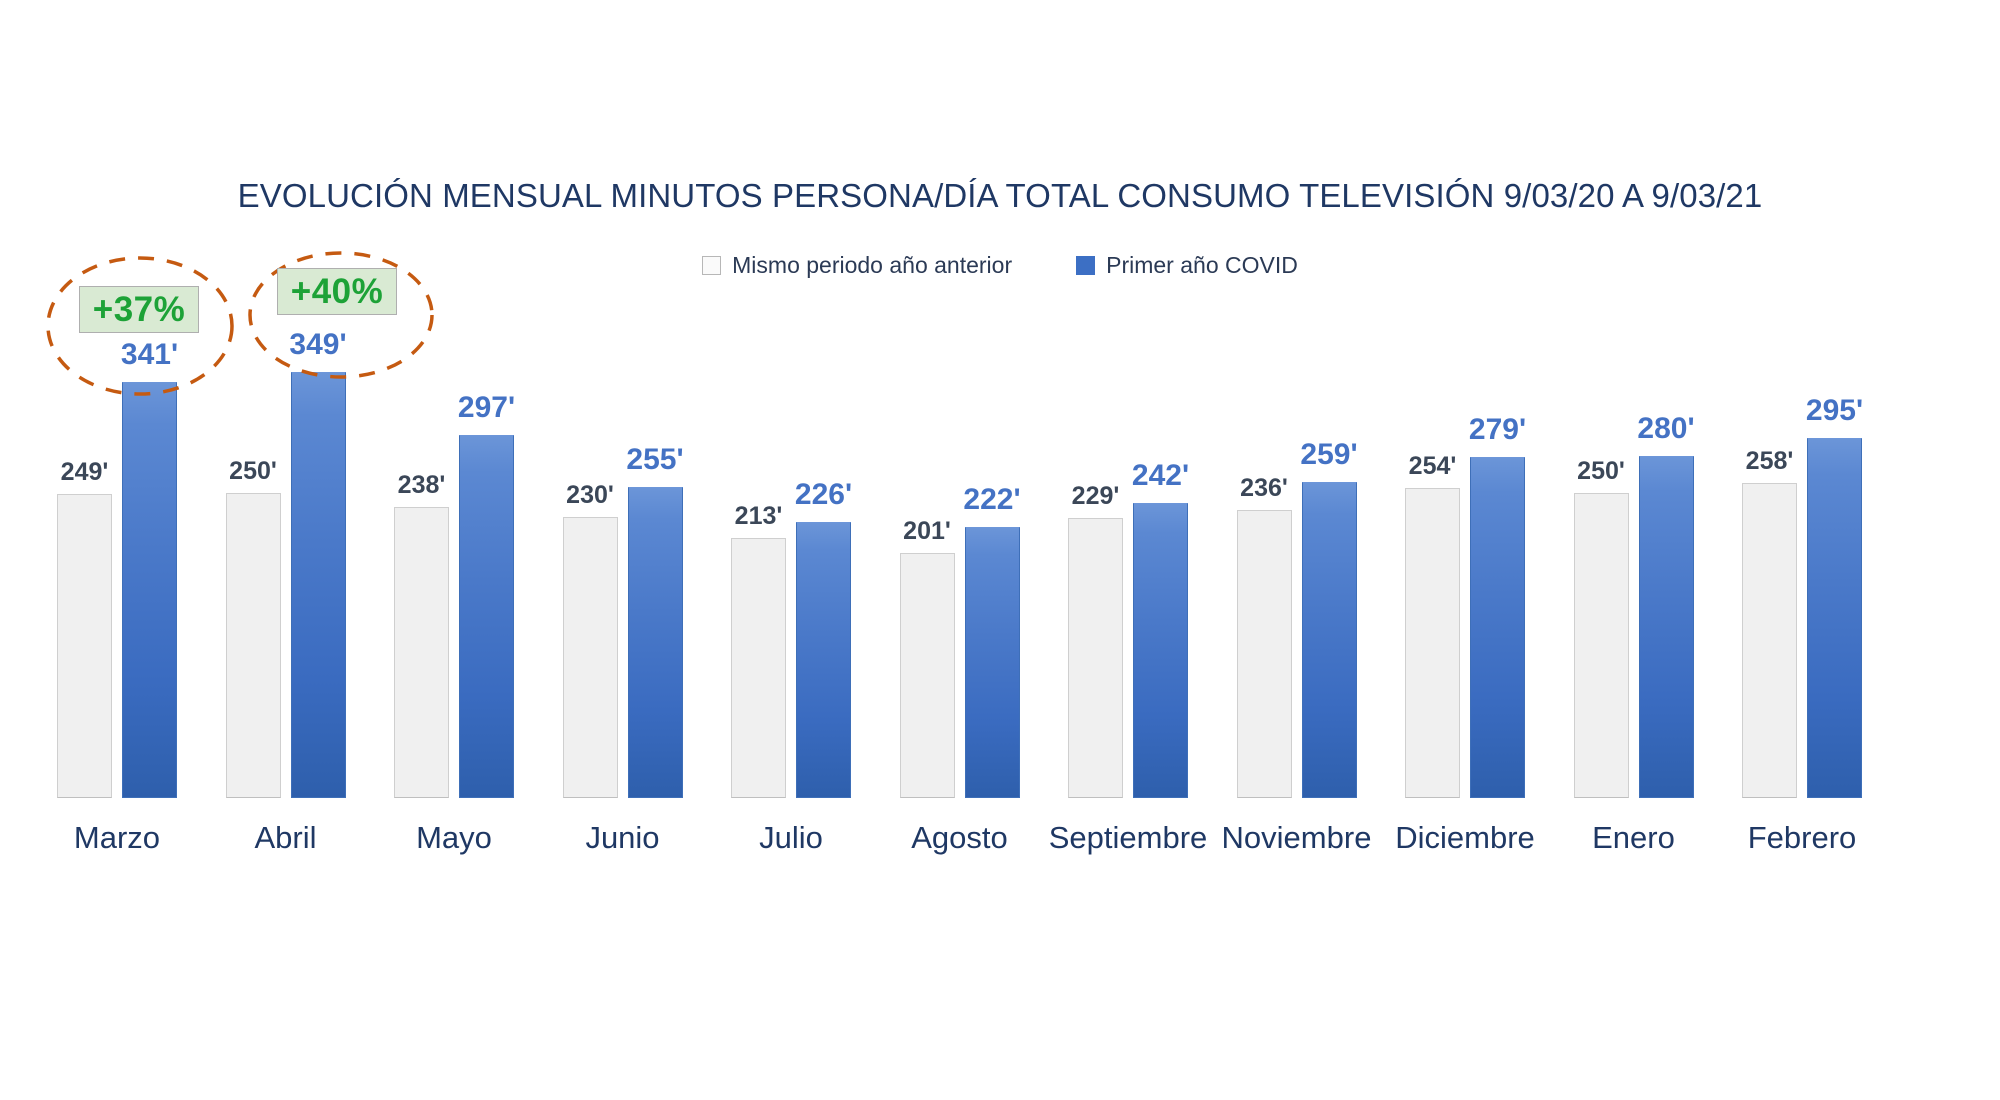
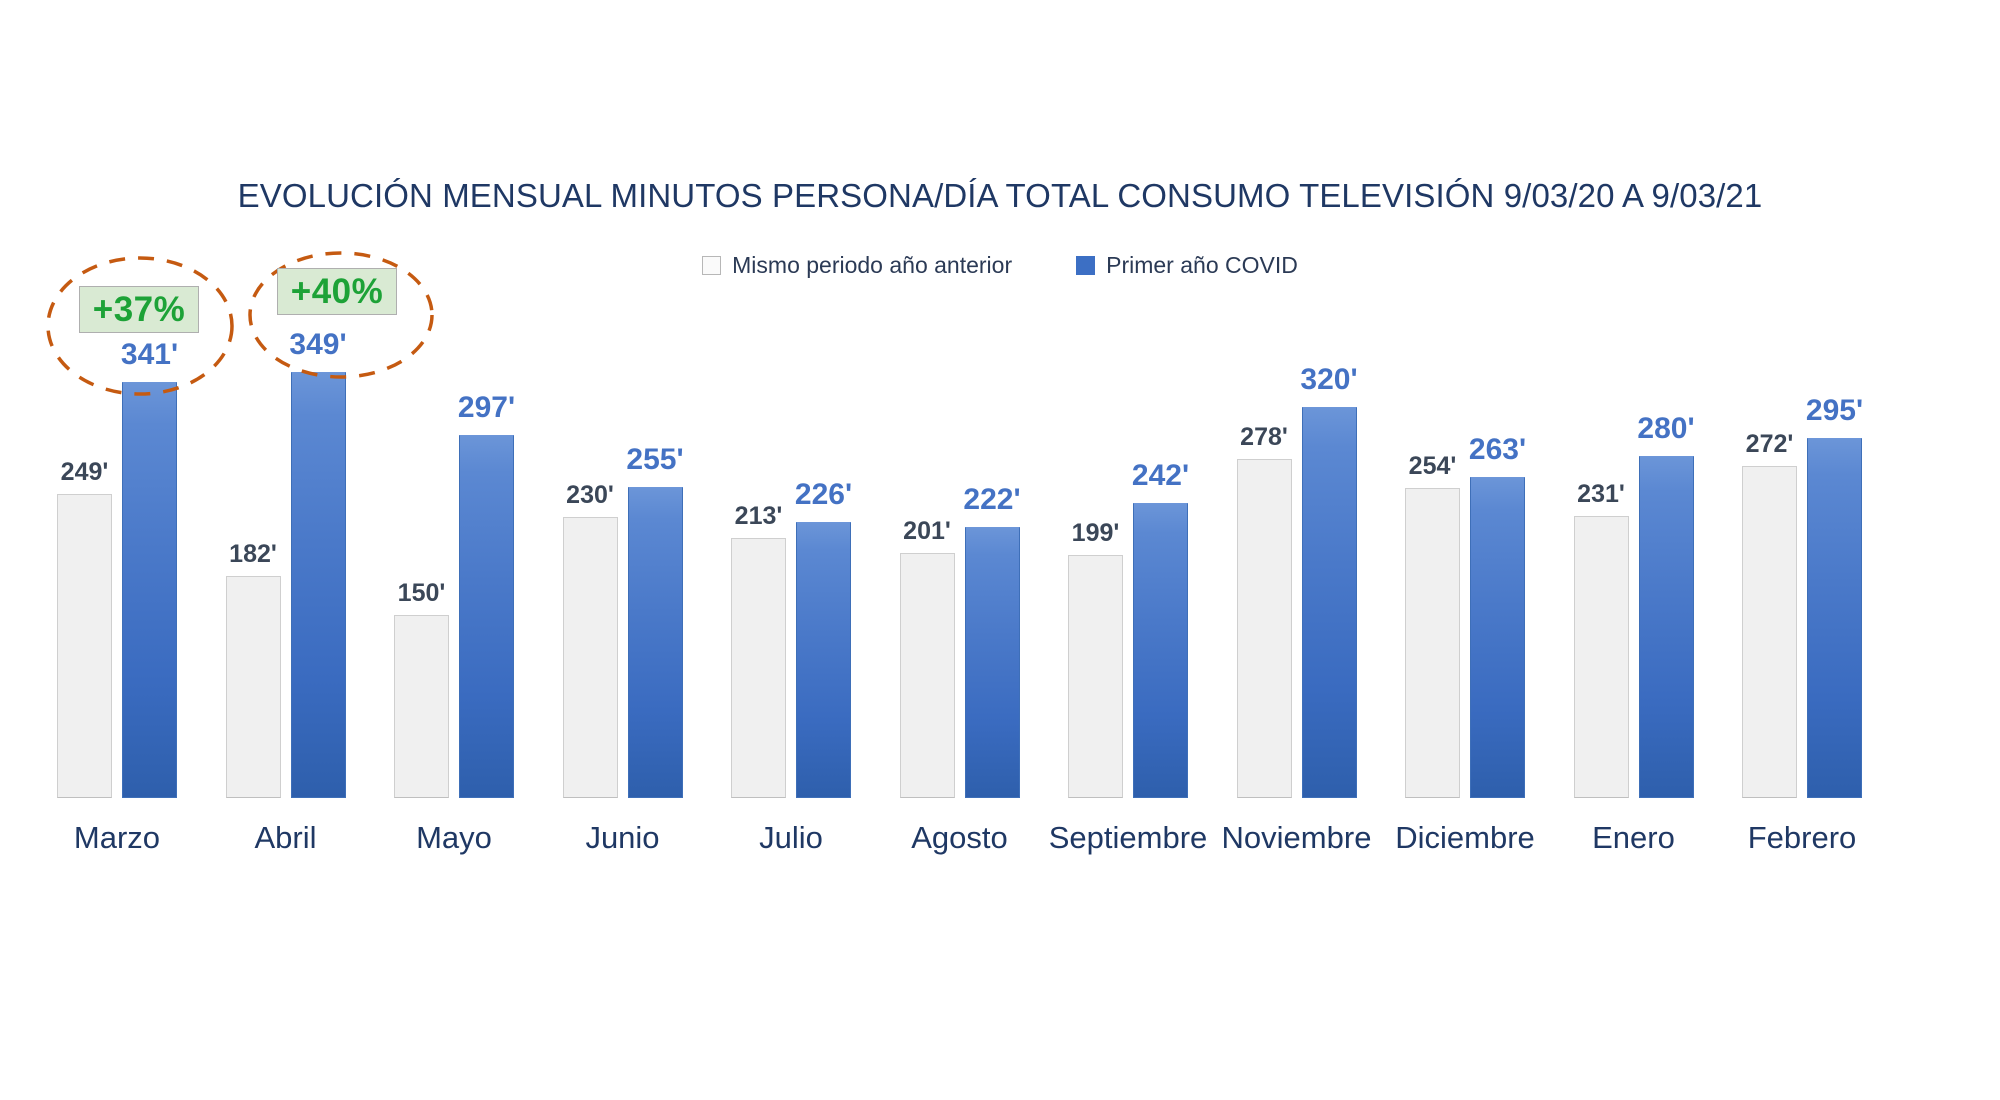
Mismo periodo año anterior/Abril: 250 -> 182
Mismo periodo año anterior/Mayo: 238 -> 150
Mismo periodo año anterior/Septiembre: 229 -> 199
Mismo periodo año anterior/Noviembre: 236 -> 278
Primer año COVID/Noviembre: 259 -> 320
Primer año COVID/Diciembre: 279 -> 263
Mismo periodo año anterior/Enero: 250 -> 231
Mismo periodo año anterior/Febrero: 258 -> 272
